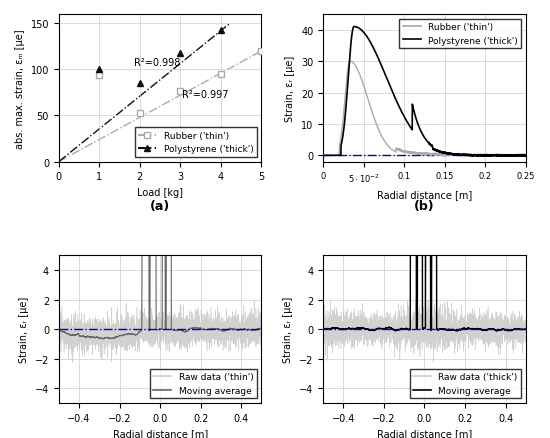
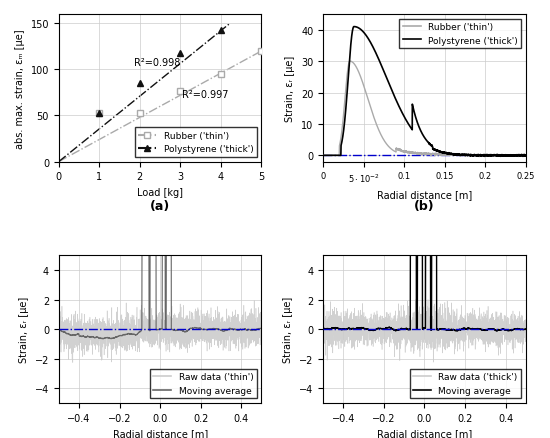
Rubber ('thin')/1: 94 -> 53
Polystyrene ('thick')/1: 100 -> 53
